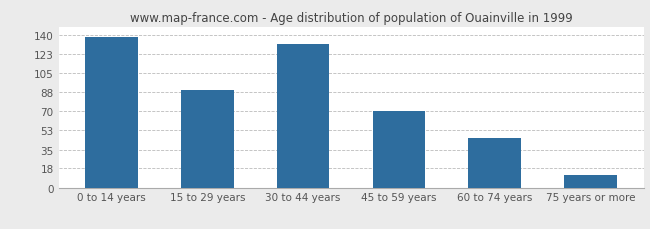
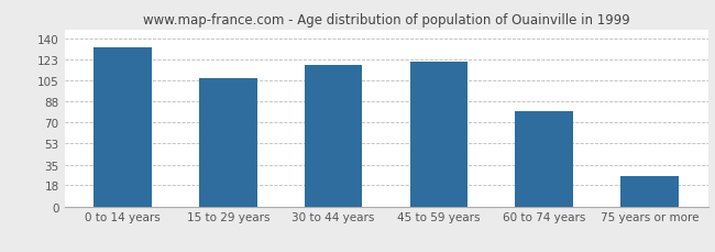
0 to 14 years: 138 -> 133
15 to 29 years: 90 -> 107
30 to 44 years: 132 -> 118
45 to 59 years: 70 -> 121
60 to 74 years: 46 -> 80
75 years or more: 12 -> 25
